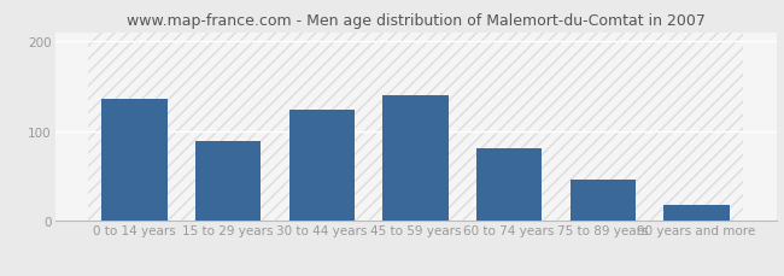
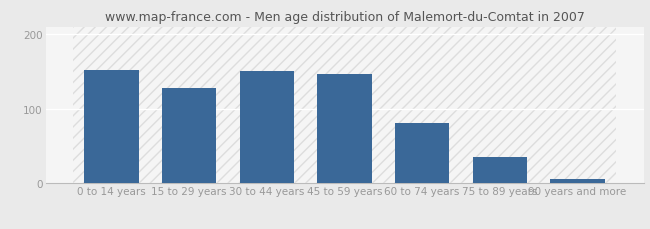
0 to 14 years: 136 -> 152
15 to 29 years: 88 -> 127
30 to 44 years: 124 -> 150
45 to 59 years: 140 -> 147
75 to 89 years: 46 -> 35
90 years and more: 18 -> 5
